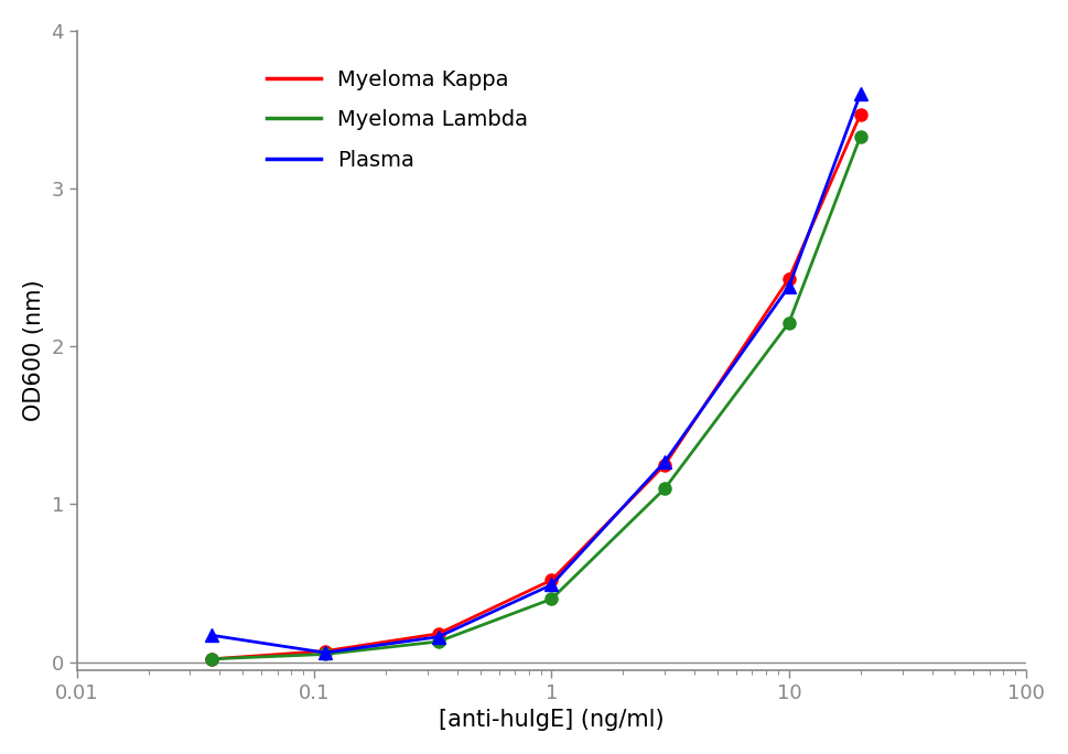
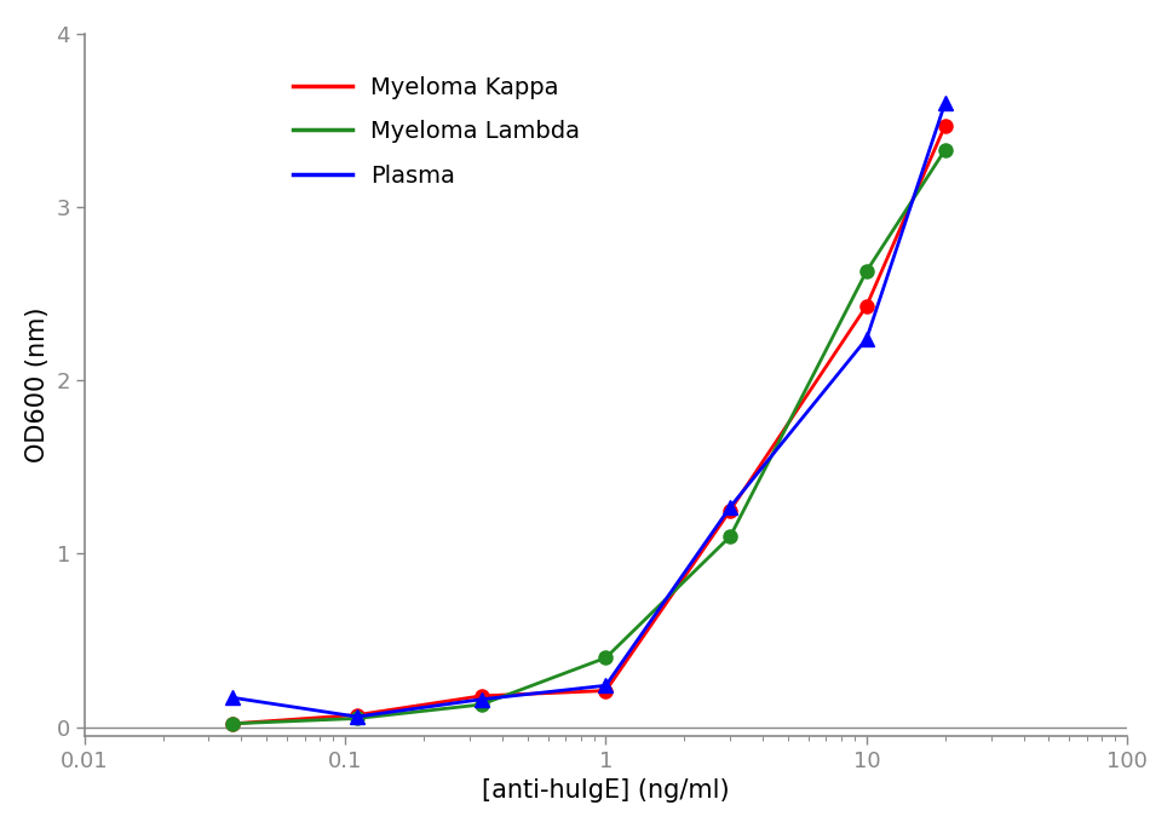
Myeloma Kappa/1: 0.52 -> 0.21
Plasma/1: 0.49 -> 0.24
Myeloma Lambda/10: 2.15 -> 2.63
Plasma/10: 2.38 -> 2.24
